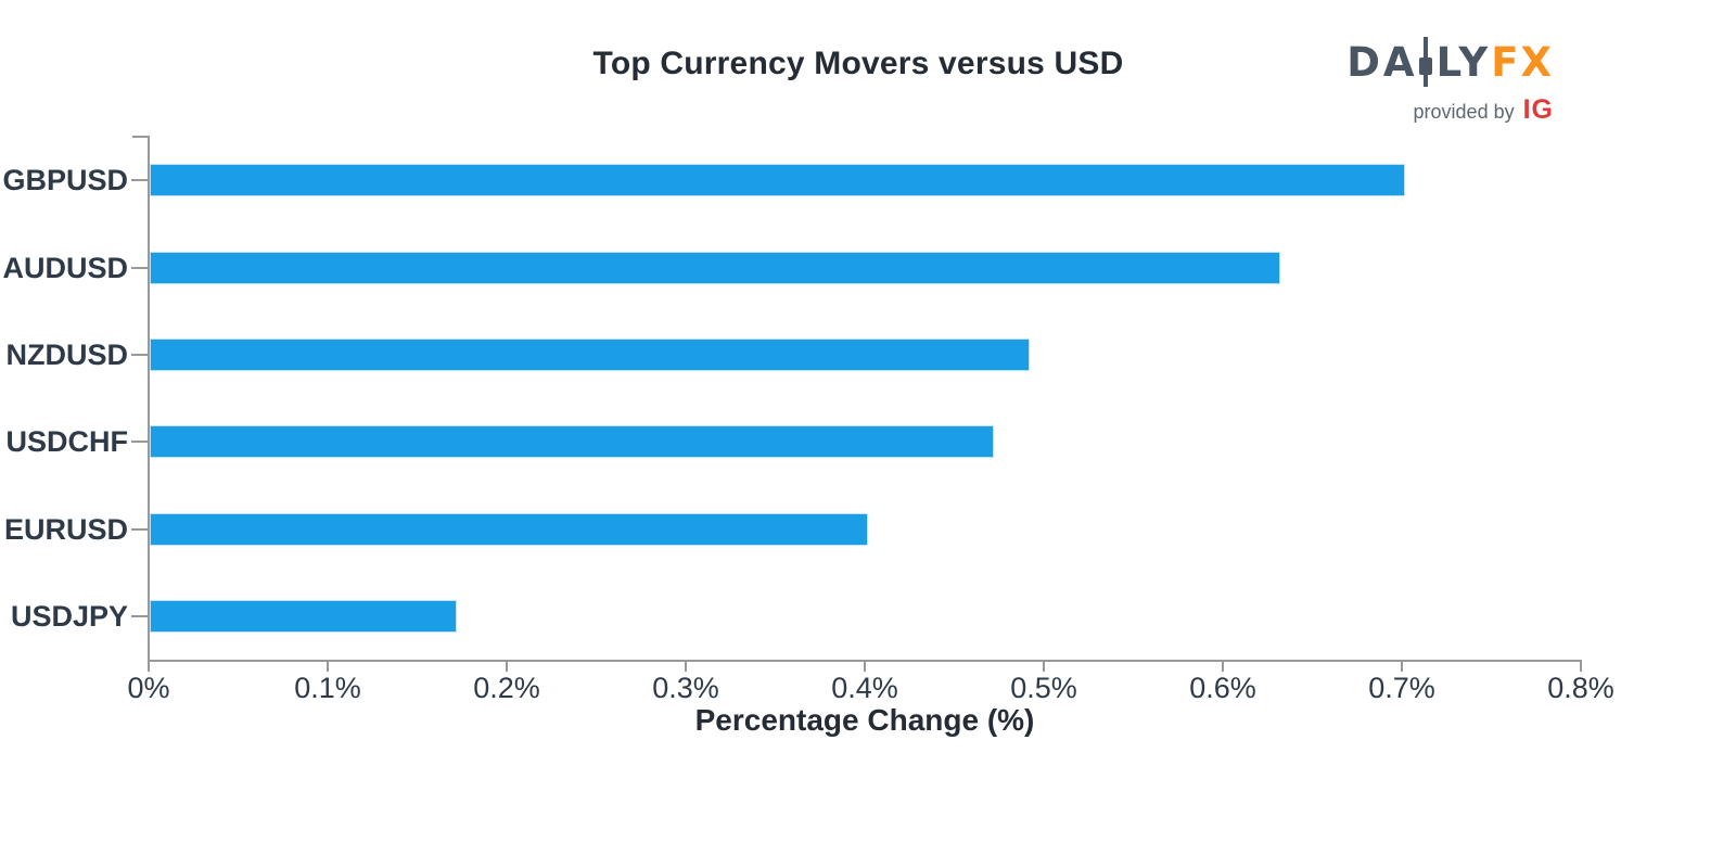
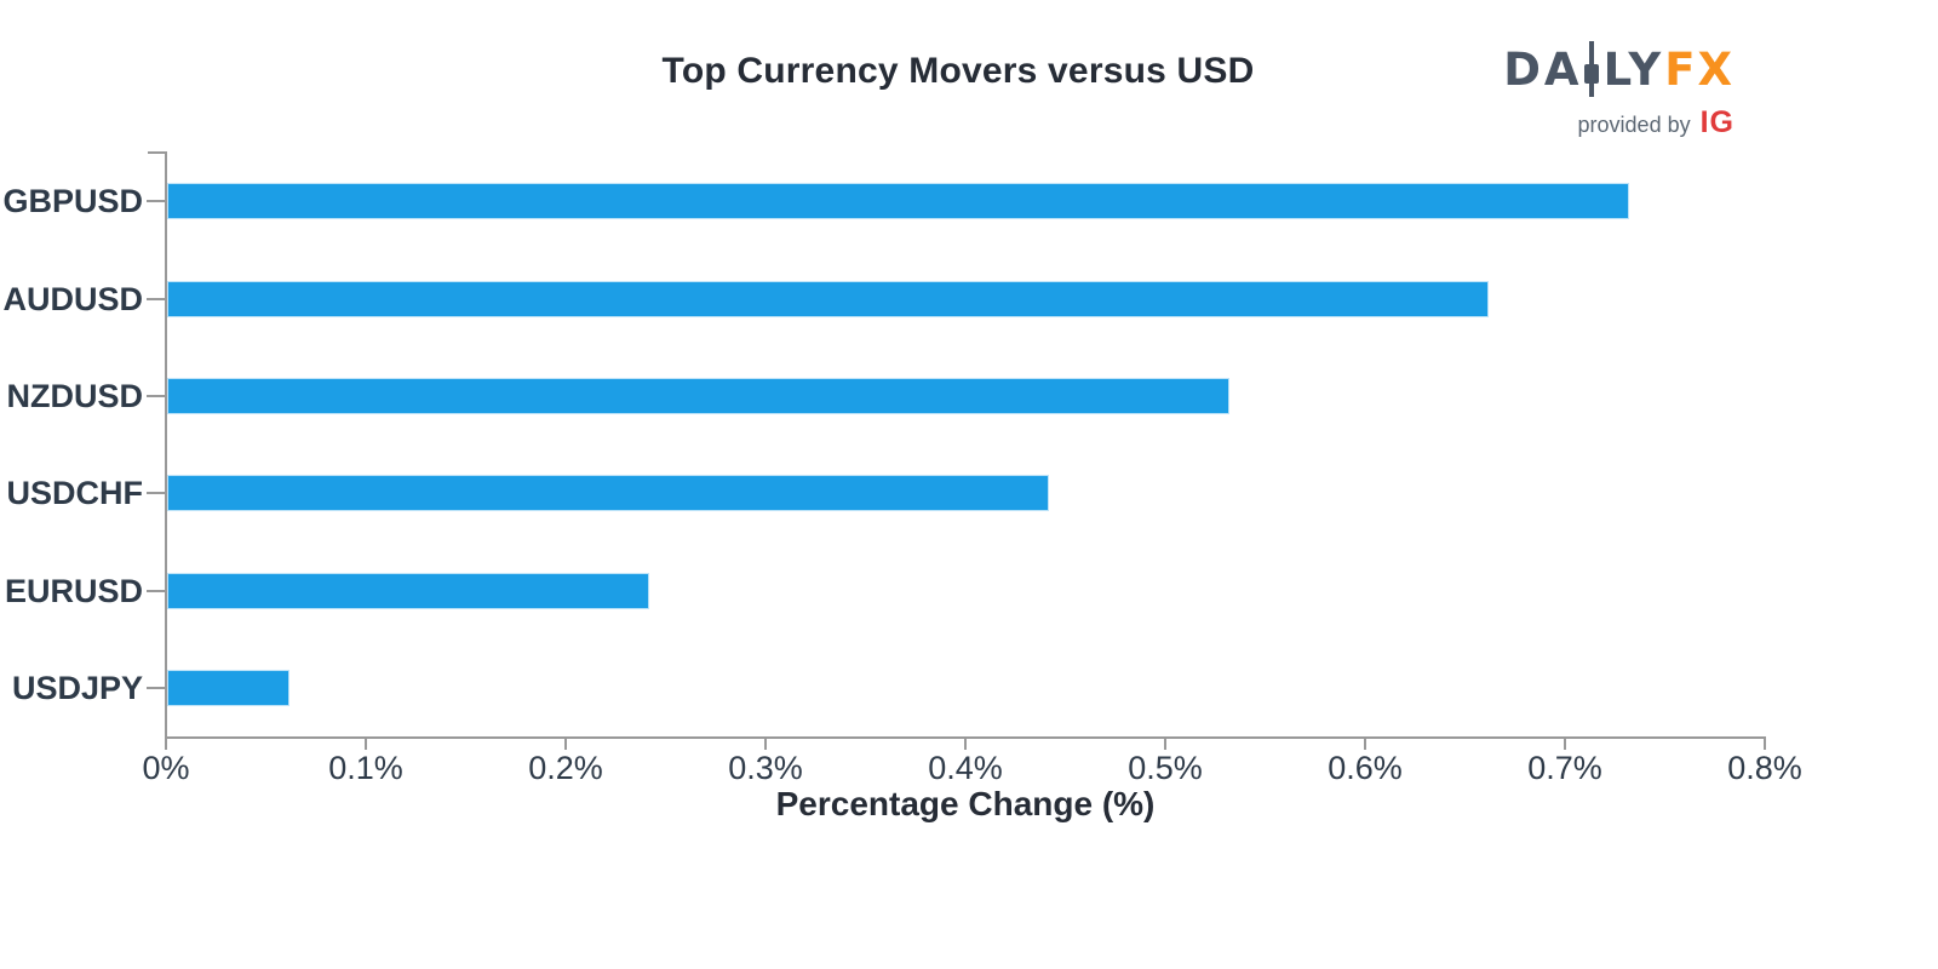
GBPUSD: 0.70% -> 0.73%
AUDUSD: 0.63% -> 0.66%
NZDUSD: 0.49% -> 0.53%
USDCHF: 0.47% -> 0.44%
EURUSD: 0.40% -> 0.24%
USDJPY: 0.17% -> 0.06%
